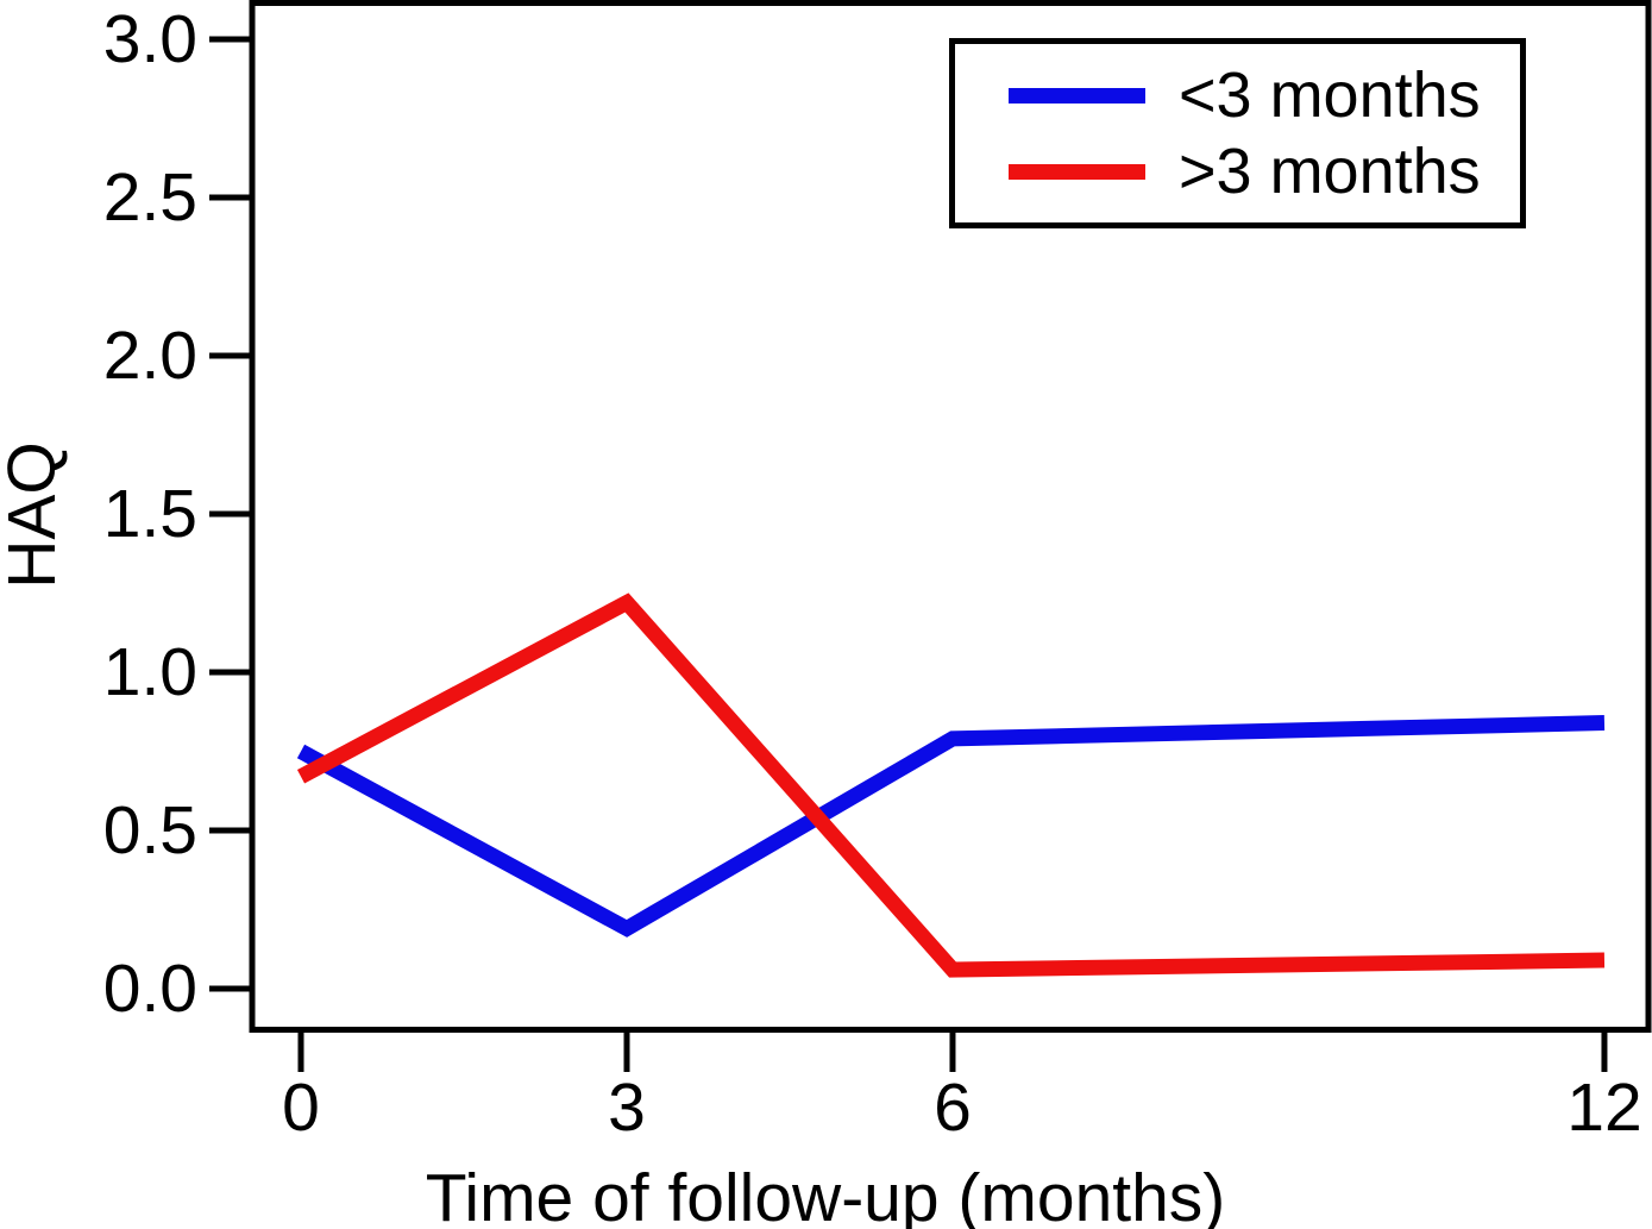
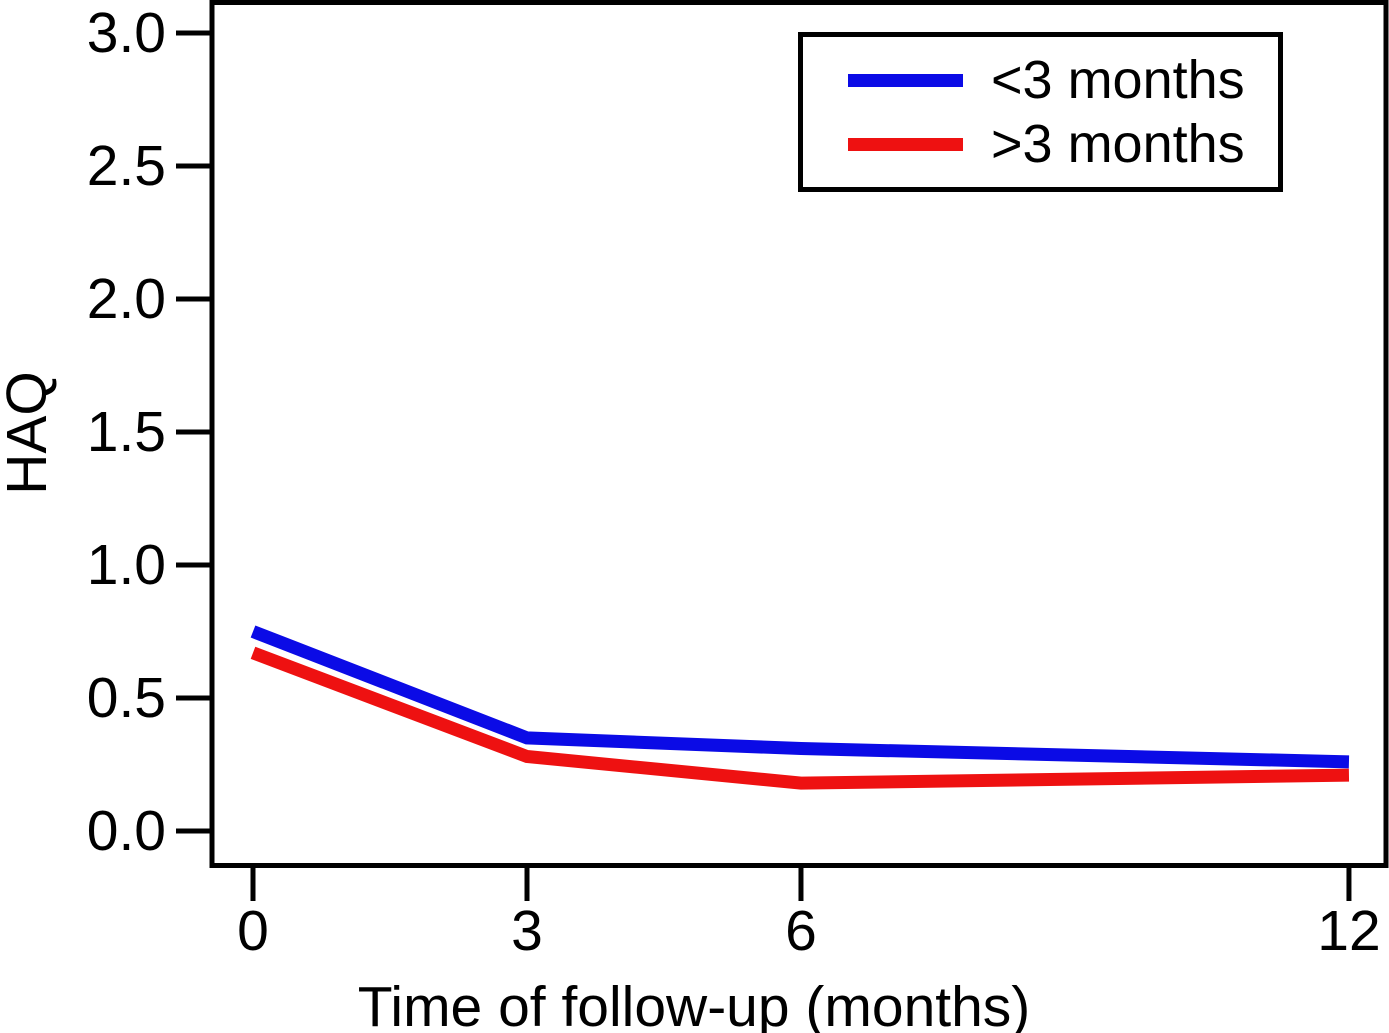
<3 months/3: 0.19 -> 0.35
>3 months/3: 1.22 -> 0.28
<3 months/6: 0.79 -> 0.31
>3 months/6: 0.06 -> 0.18
<3 months/12: 0.84 -> 0.26
>3 months/12: 0.09 -> 0.21
